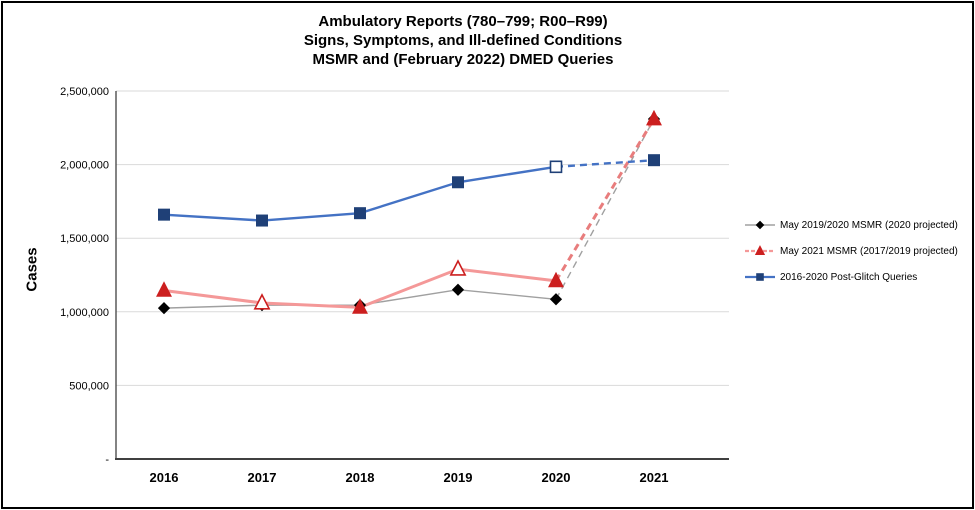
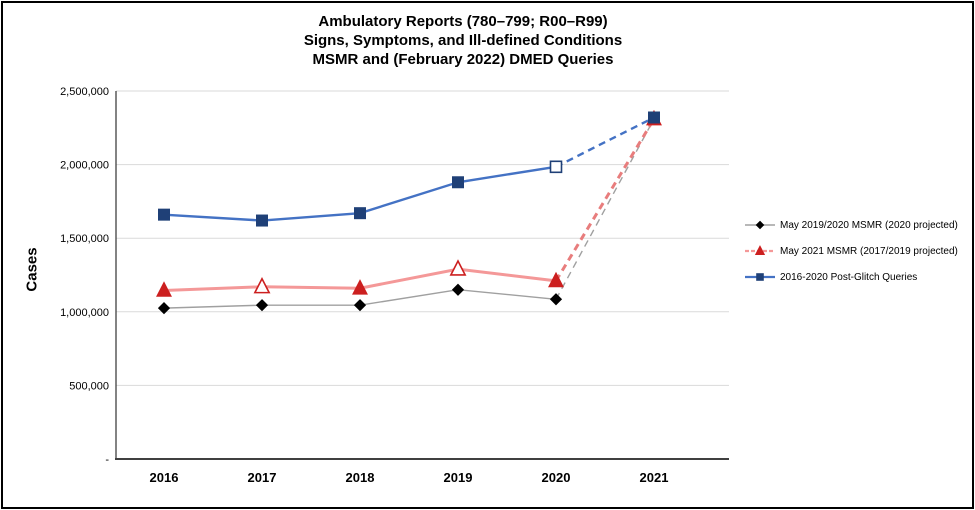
May 2021 MSMR (2017/2019 projected)/2017: 1060000 -> 1170000
May 2021 MSMR (2017/2019 projected)/2018: 1030000 -> 1160000
2016-2020 Post-Glitch Queries/2021: 2030000 -> 2320000
